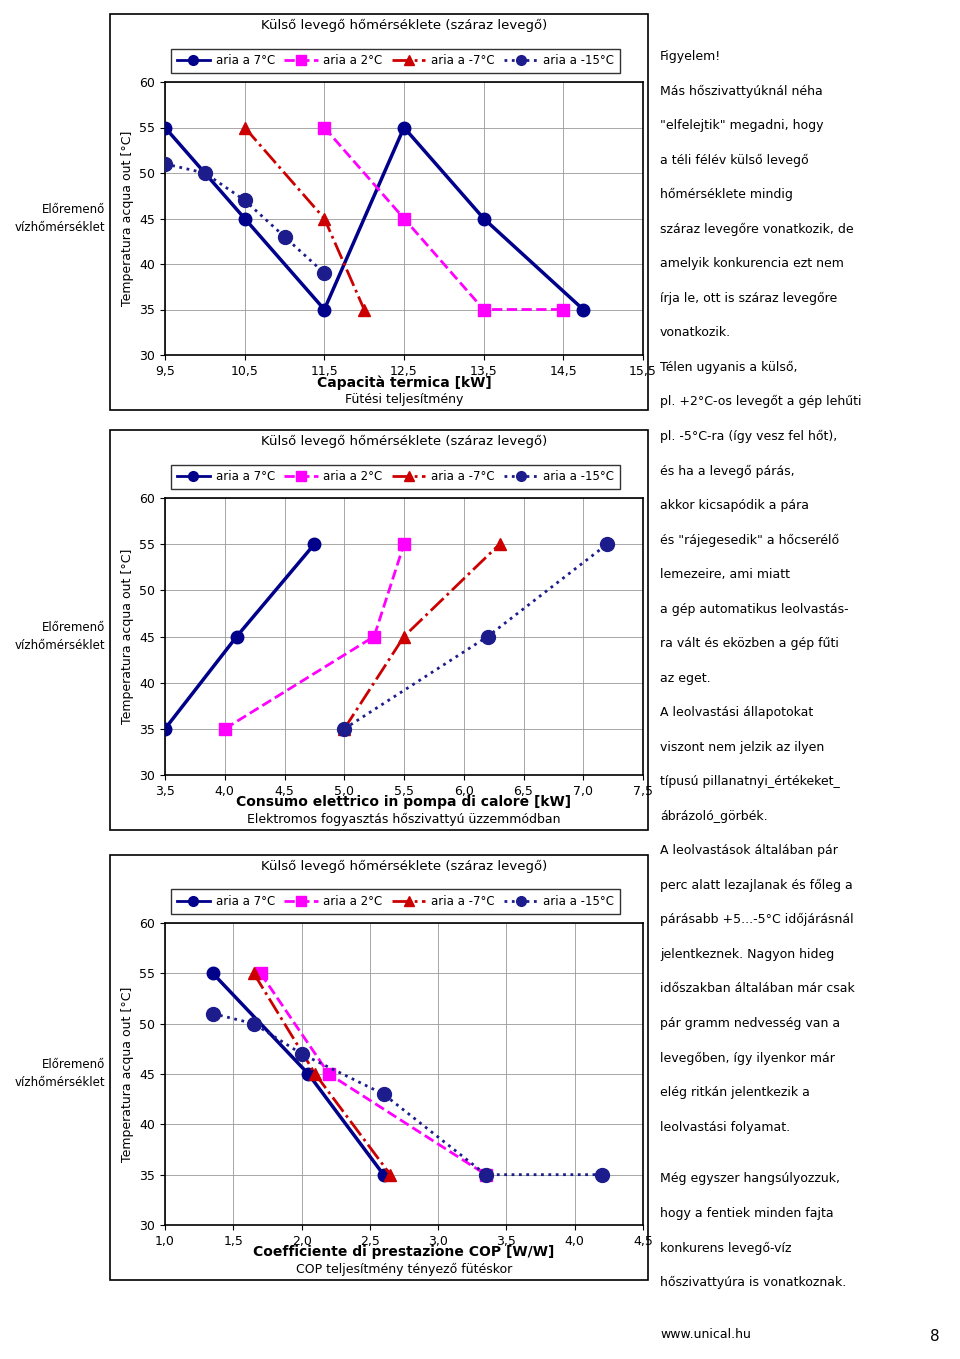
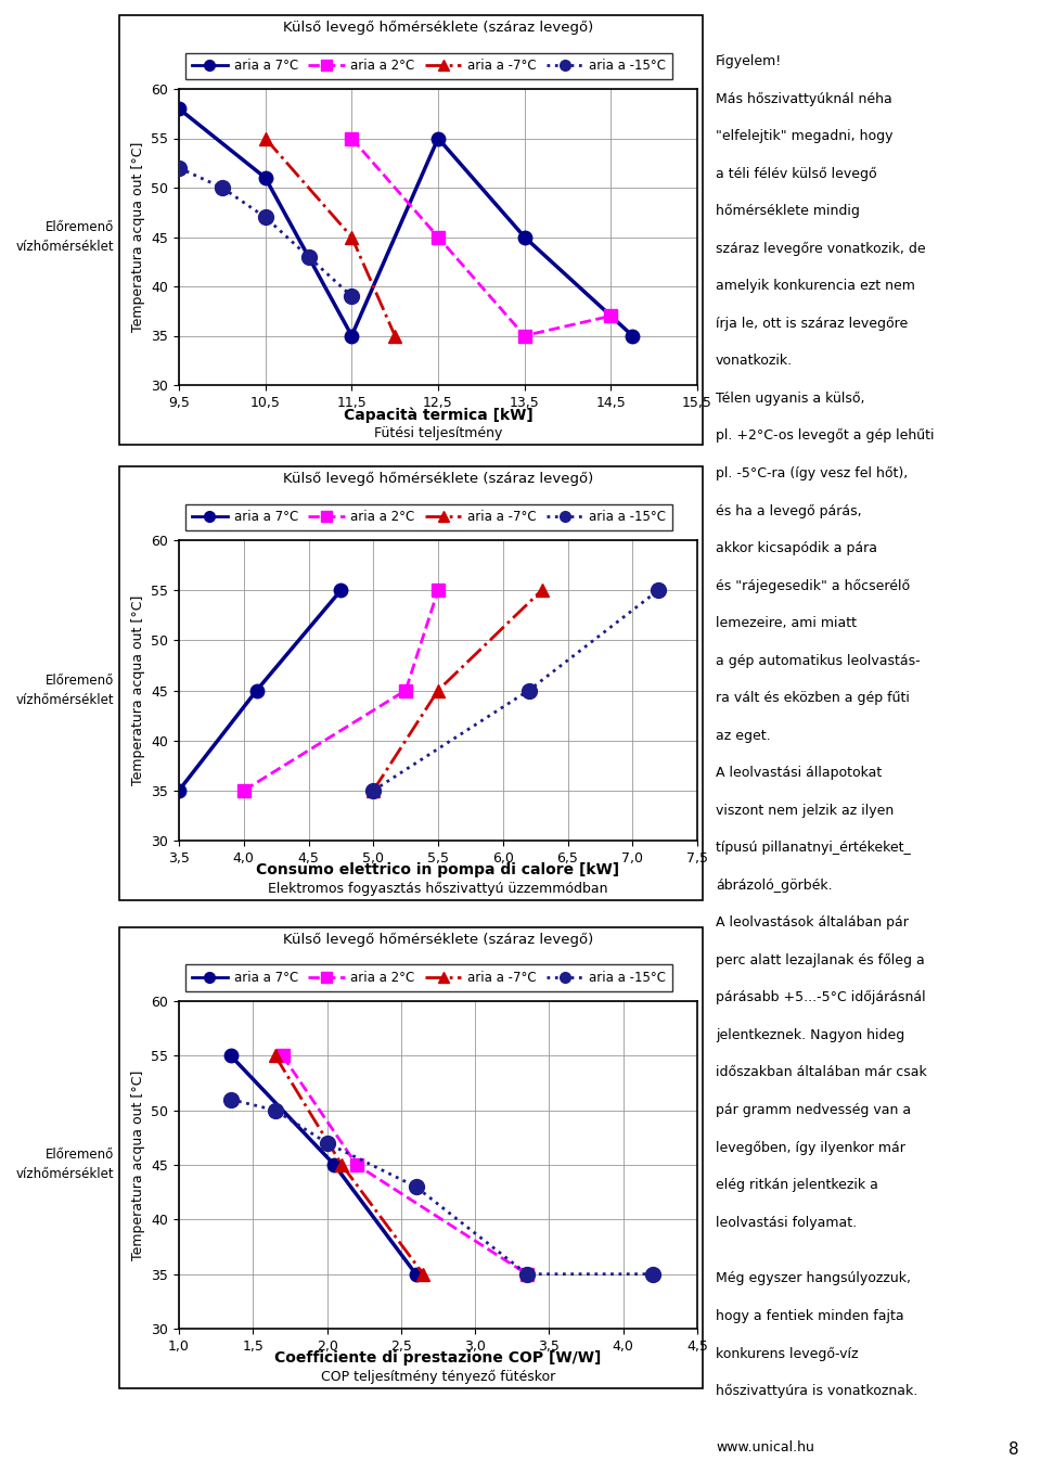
aria a 7°C/9,5: 55 -> 58
aria a -15°C/9,5: 51 -> 52
aria a 7°C/10,5: 45 -> 51
aria a 2°C/14,5: 35 -> 37
